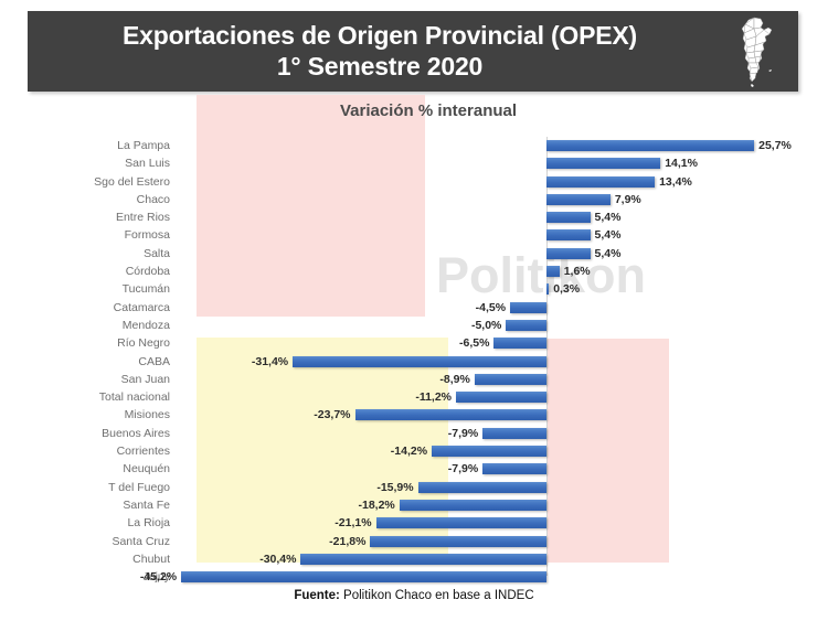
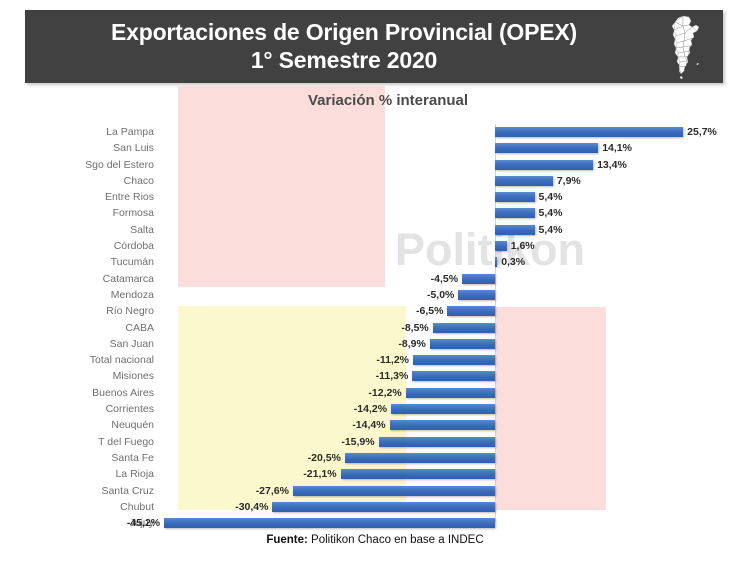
CABA: -31,4% -> -8,5%
Misiones: -23,7% -> -11,3%
Buenos Aires: -7,9% -> -12,2%
Neuquén: -7,9% -> -14,4%
Santa Fe: -18,2% -> -20,5%
Santa Cruz: -21,8% -> -27,6%
